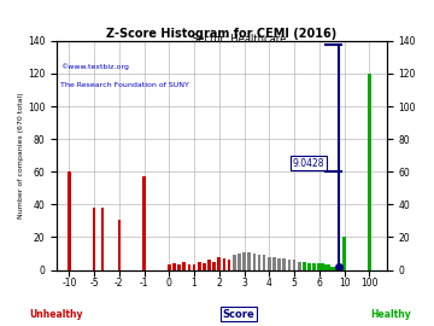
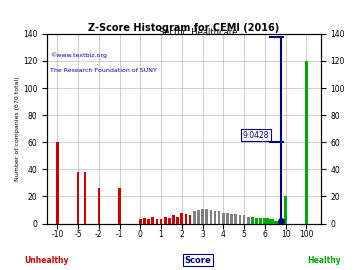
-2: 31 -> 26
-1: 57 -> 26
